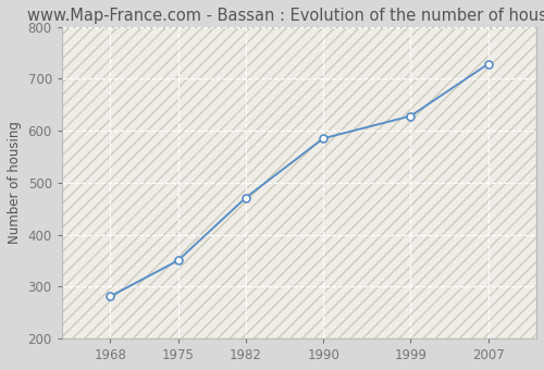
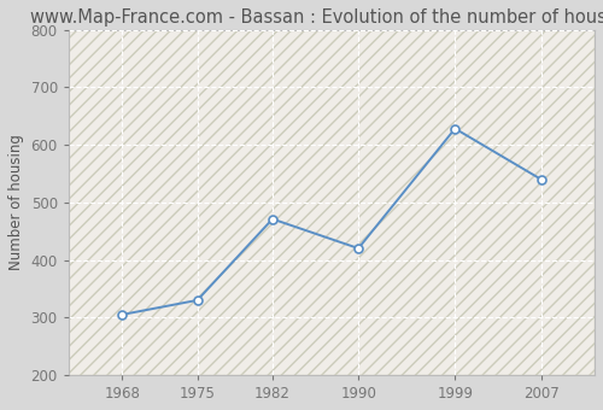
1968: 281 -> 305
1975: 350 -> 330
1990: 585 -> 420
2007: 728 -> 540
